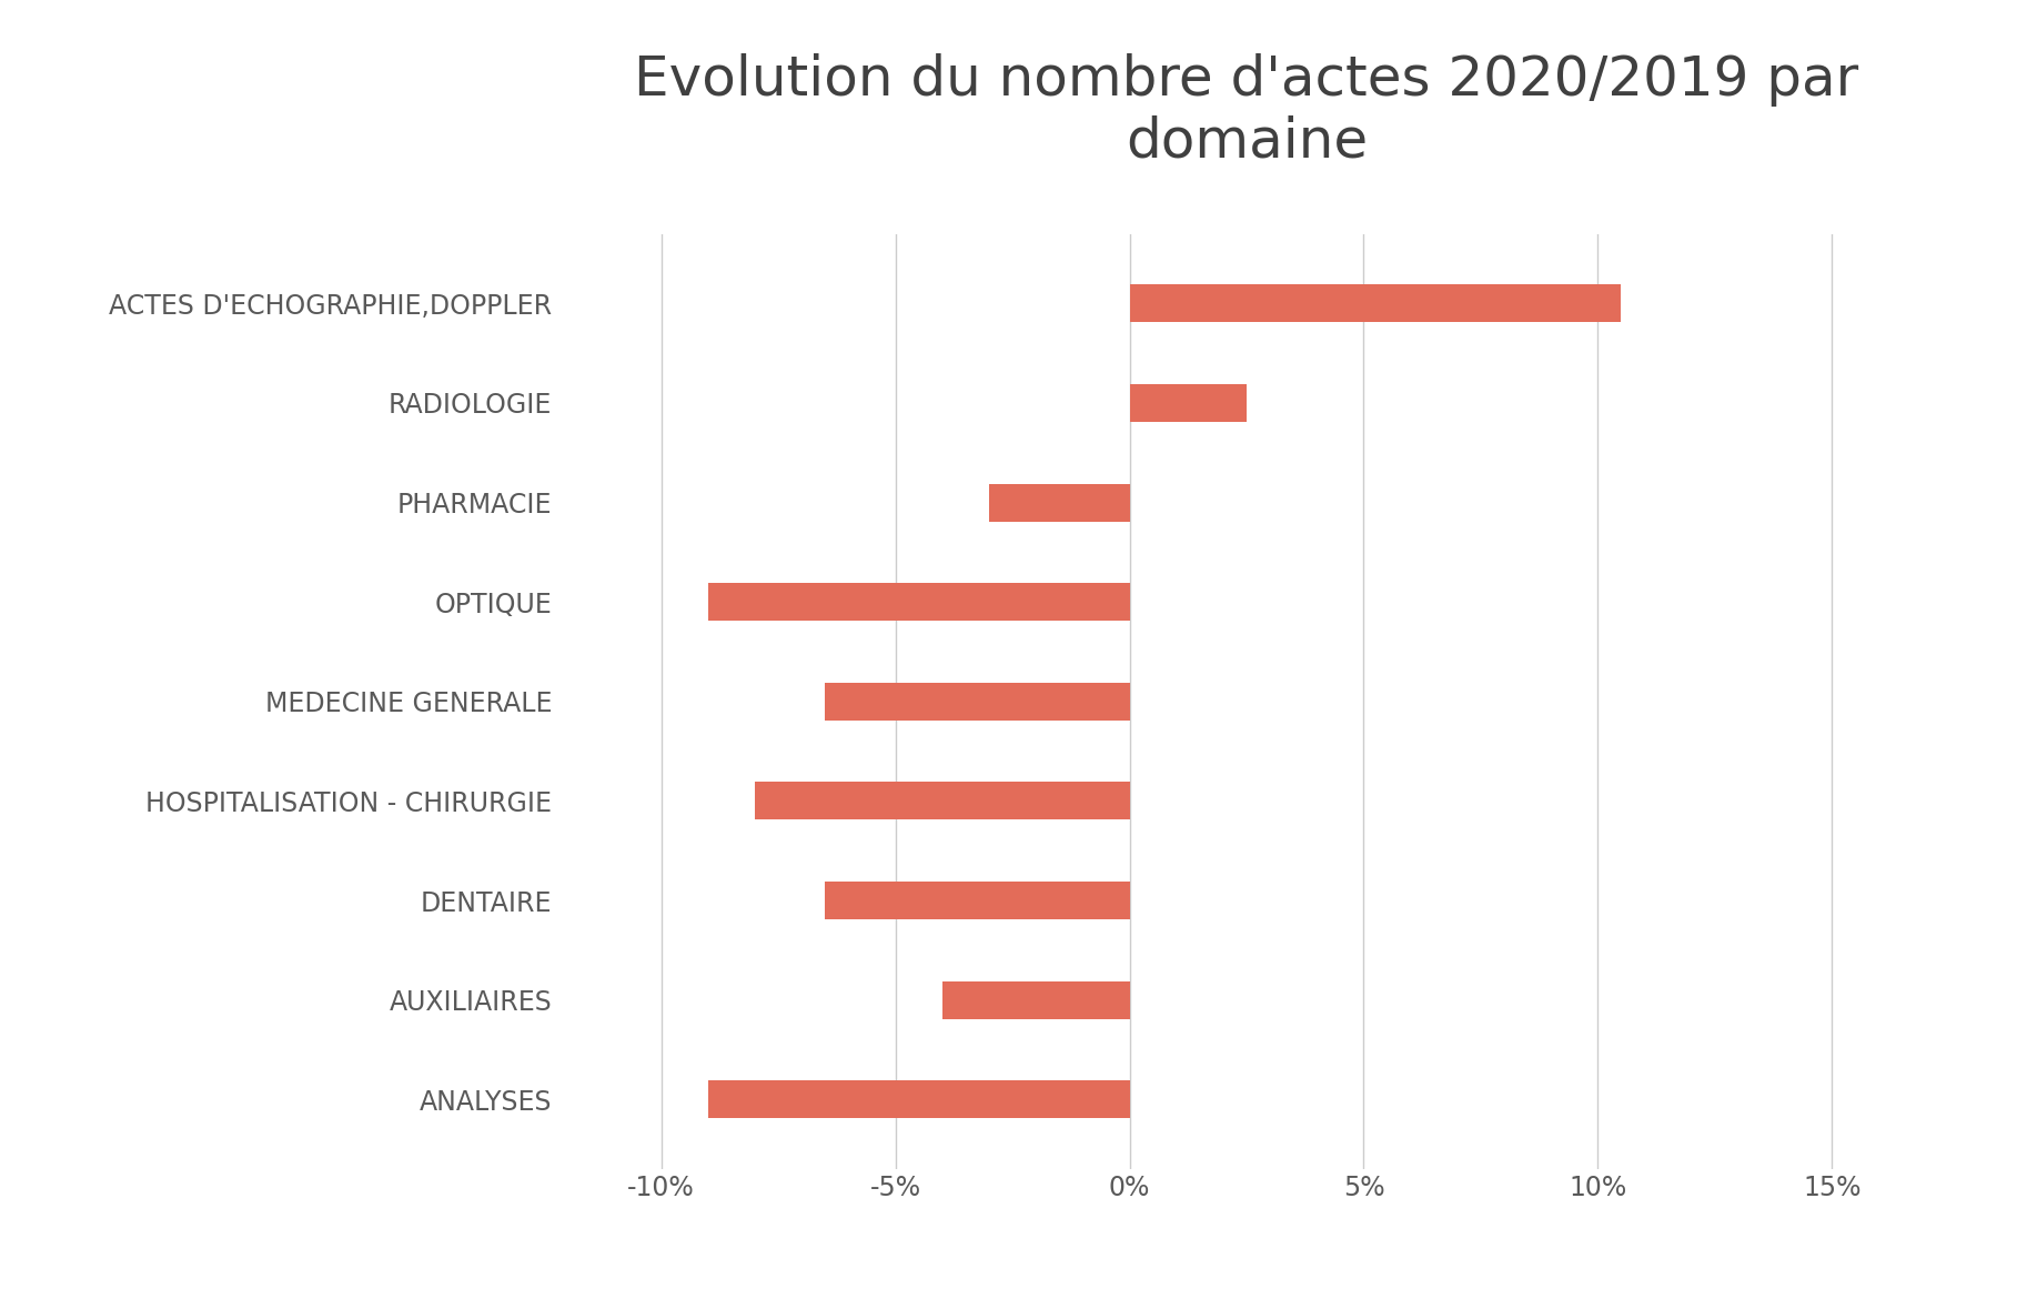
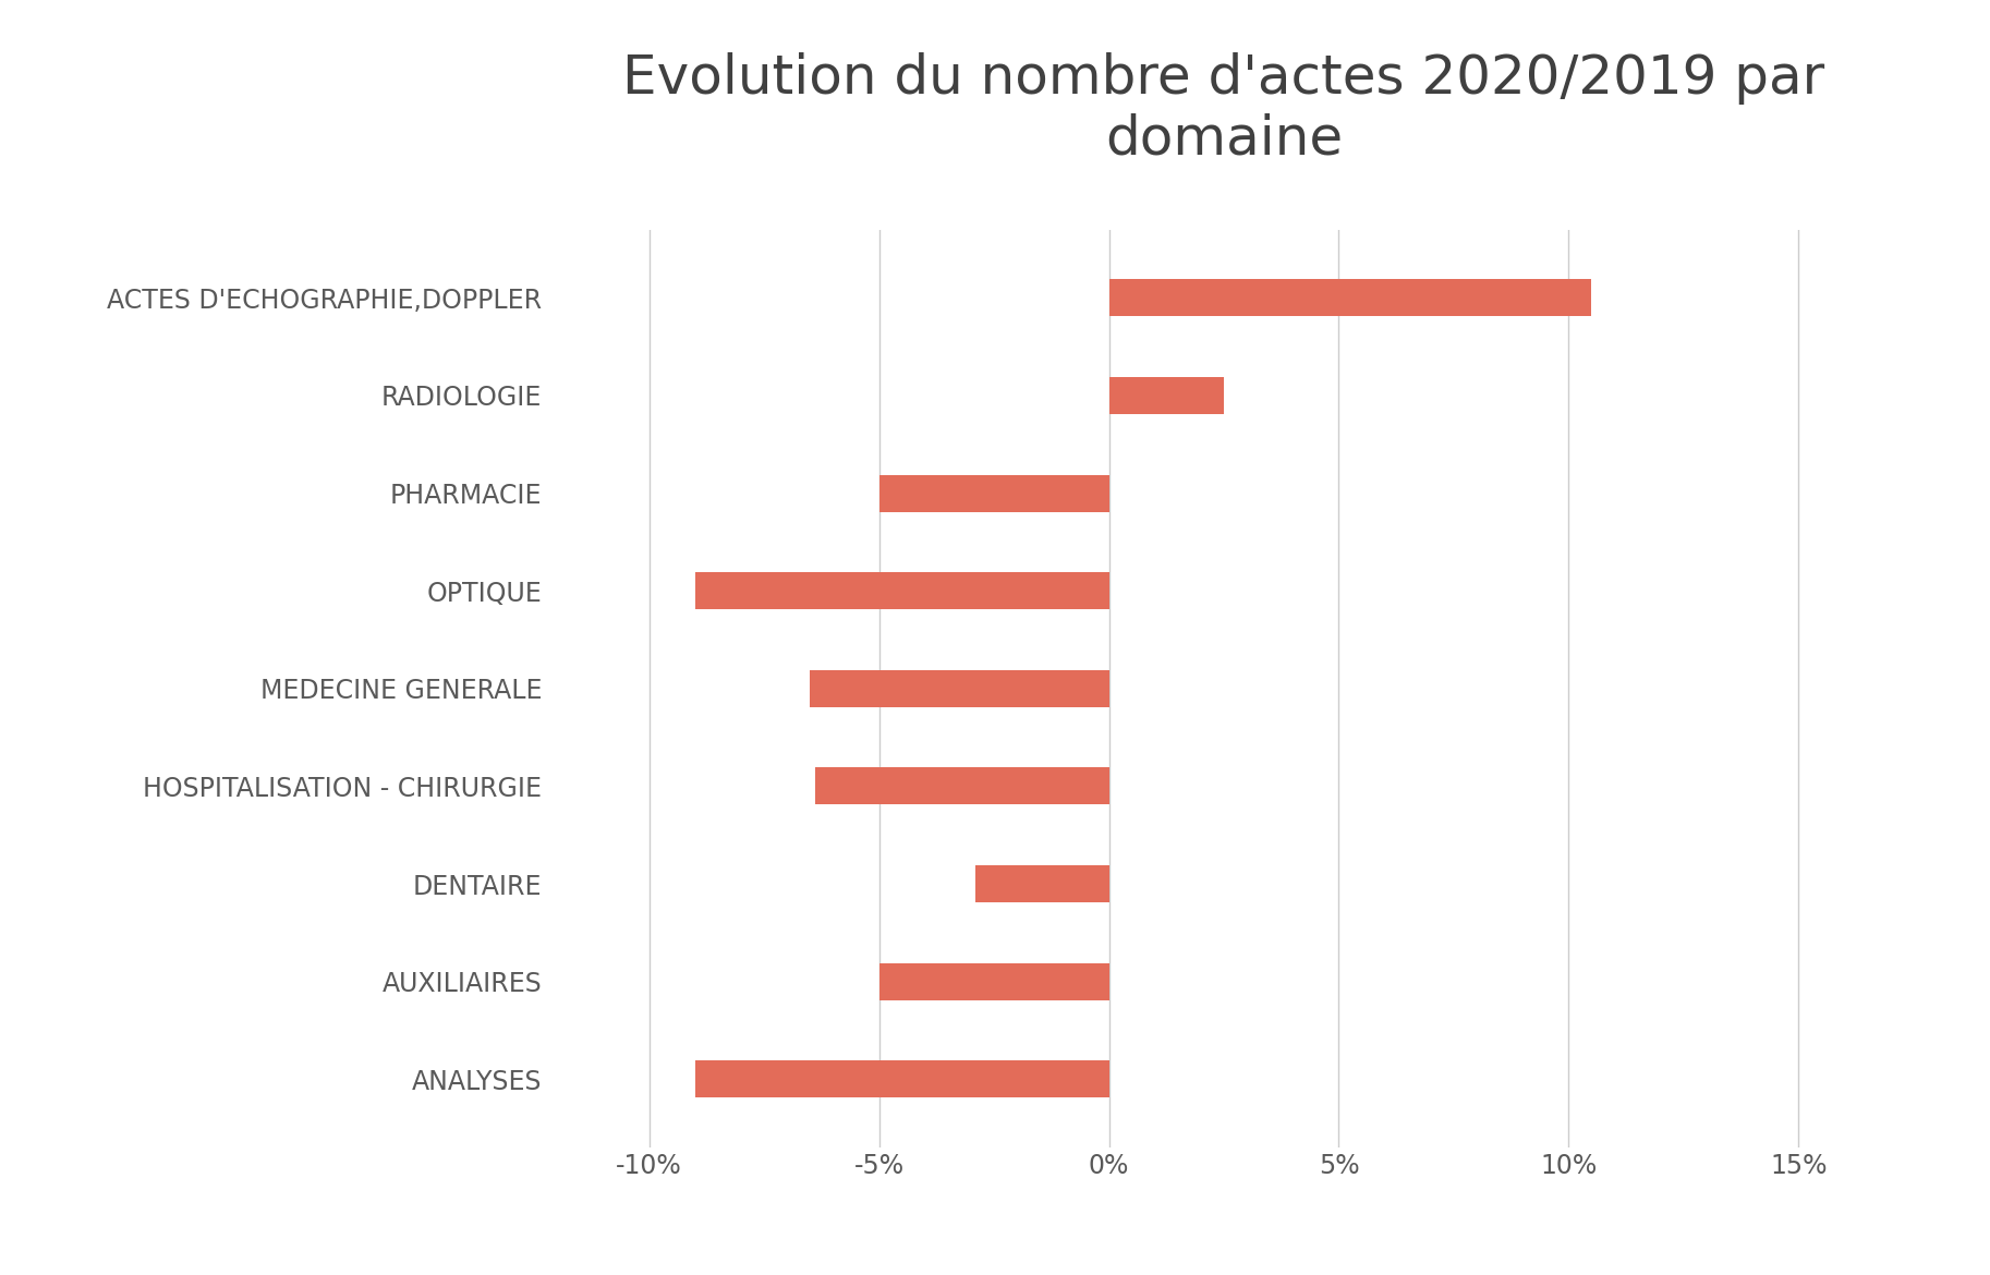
PHARMACIE: -3.0% -> -5.0%
HOSPITALISATION - CHIRURGIE: -8.0% -> -6.4%
DENTAIRE: -6.5% -> -2.9%
AUXILIAIRES: -4.0% -> -5.0%
